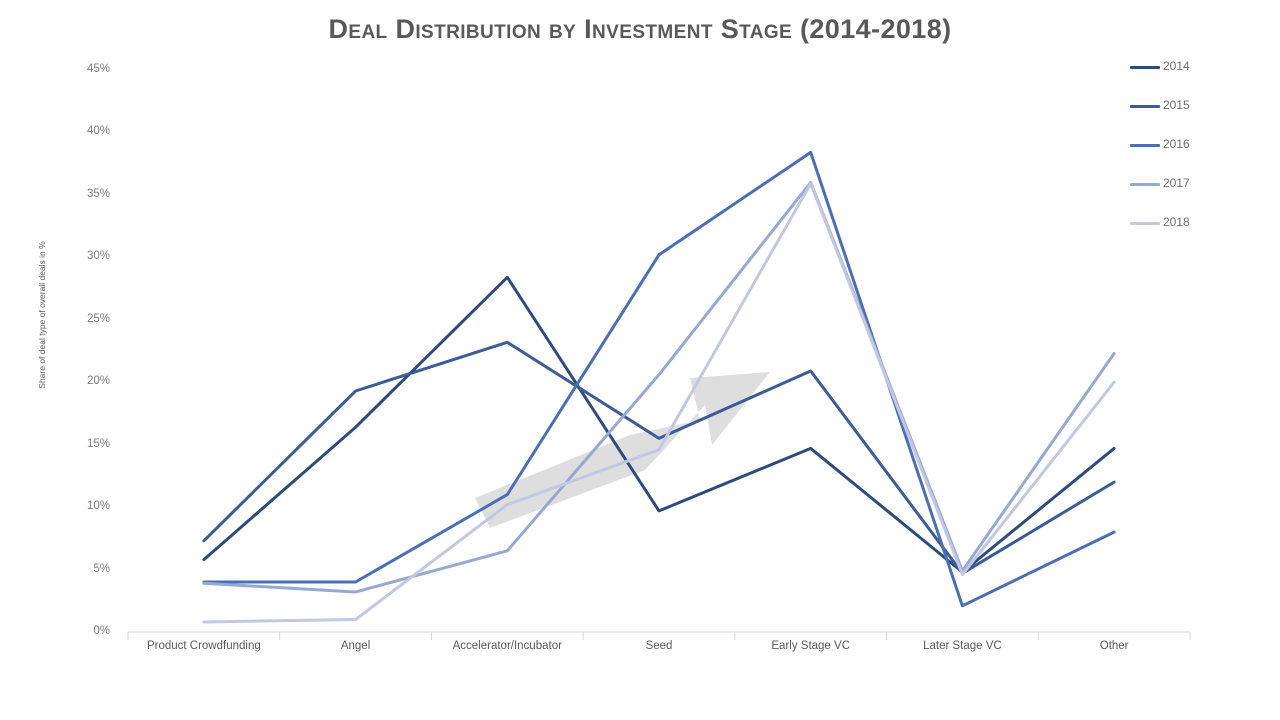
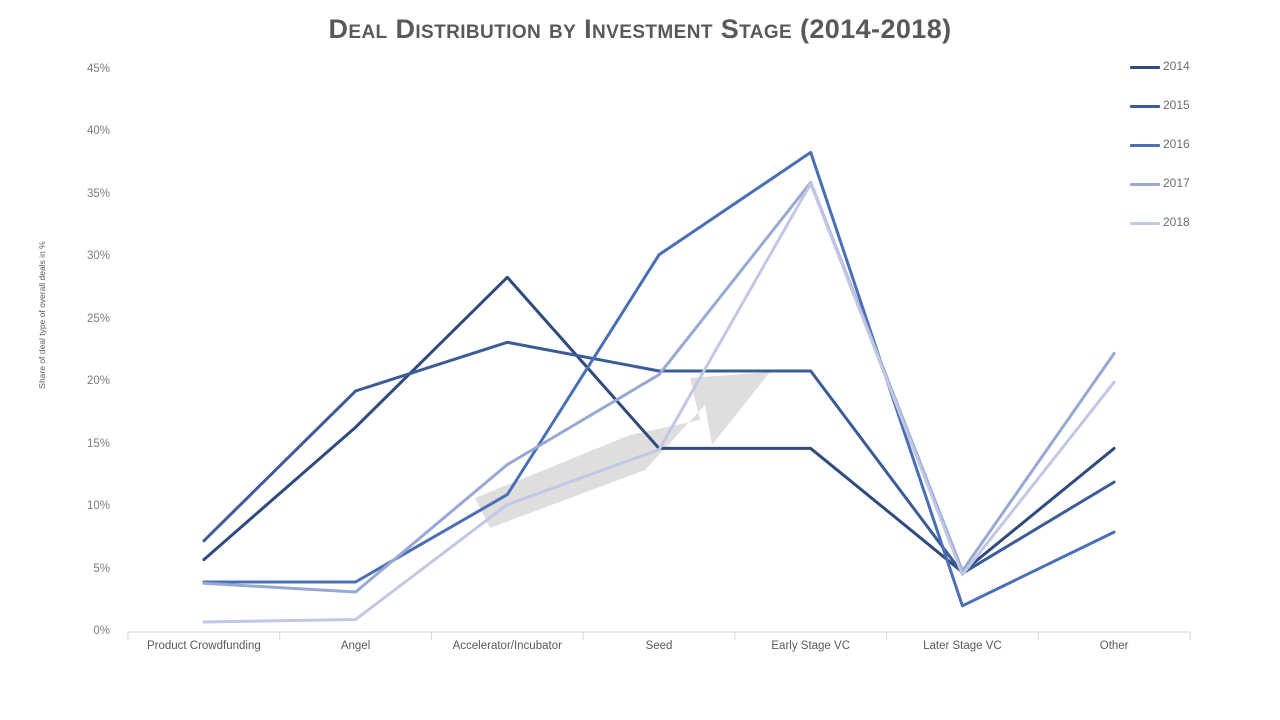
2017/Accelerator/Incubator: 6.5% -> 13.4%
2014/Seed: 9.7% -> 14.7%
2015/Seed: 15.5% -> 20.9%
